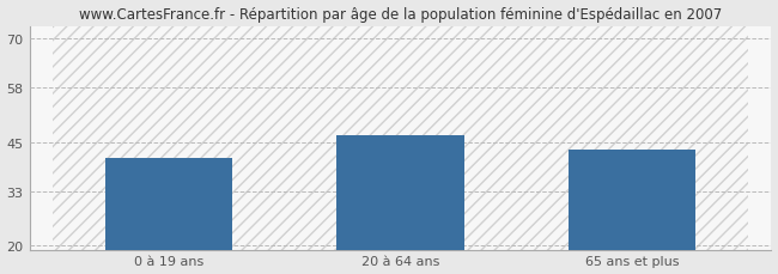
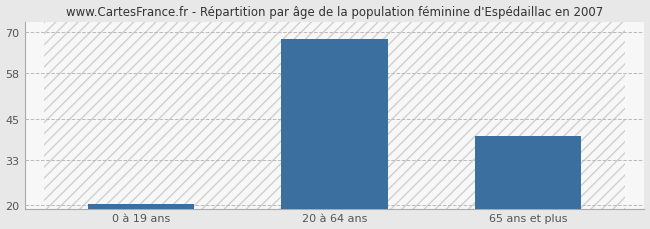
0 à 19 ans: 41.0 -> 20.3
20 à 64 ans: 46.5 -> 68.0
65 ans et plus: 43.0 -> 40.0
